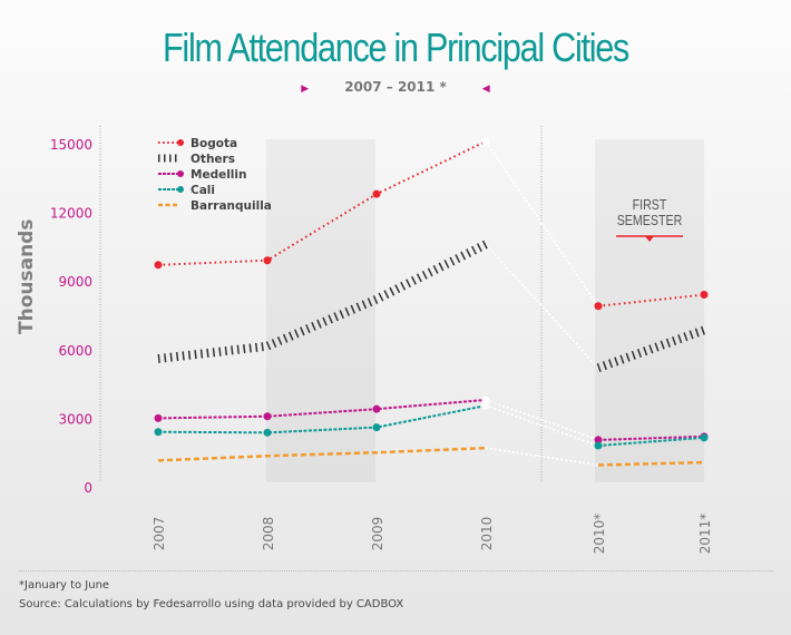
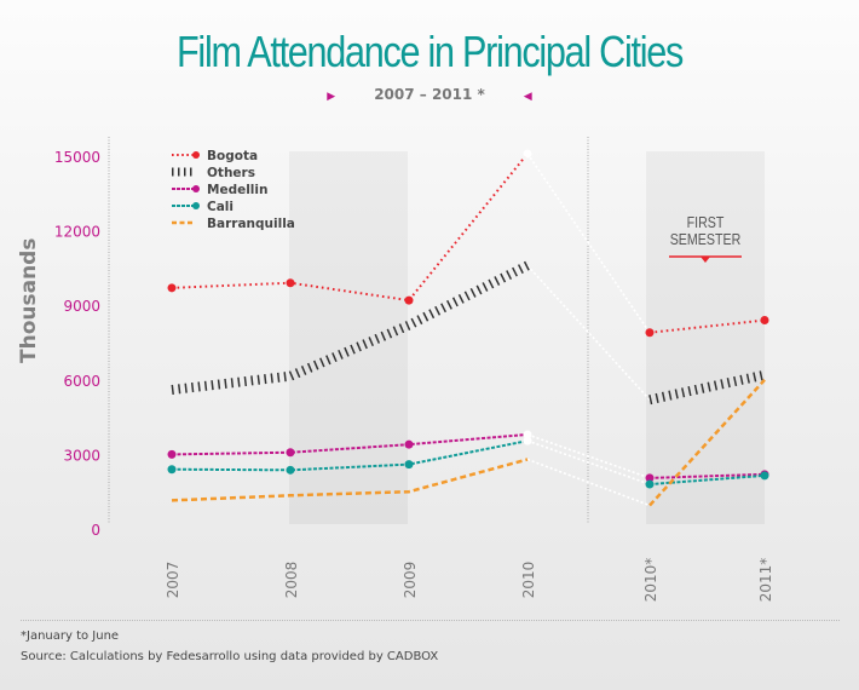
Bogota/2009: 12800 -> 9200
Barranquilla/2010: 1700 -> 2800
Others/2011*: 6800 -> 6200
Barranquilla/2011*: 1100 -> 6000
